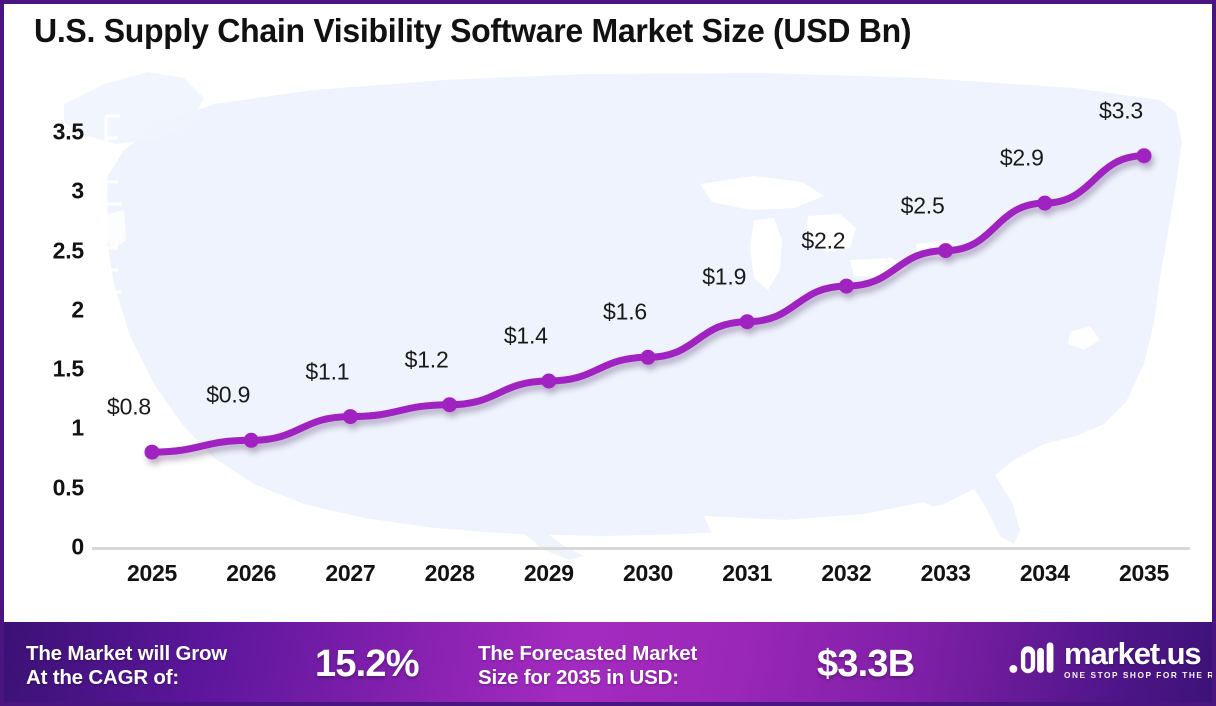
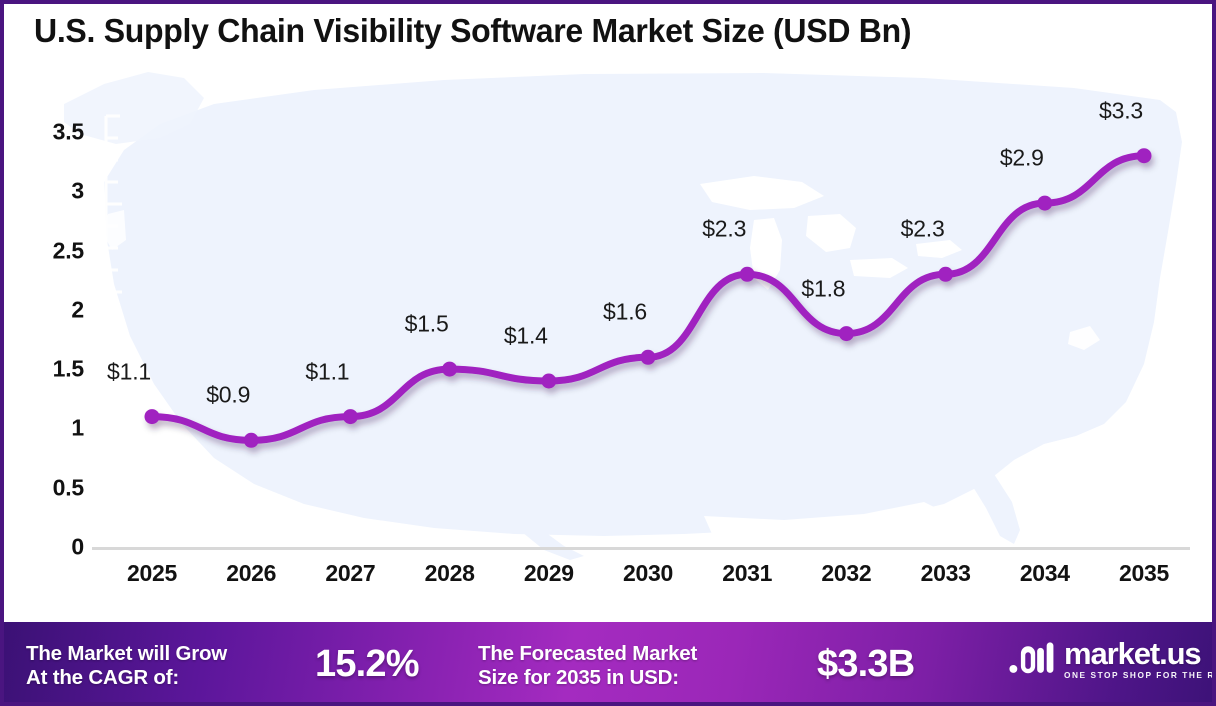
2025: $0.8 -> $1.1
2028: $1.2 -> $1.5
2031: $1.9 -> $2.3
2032: $2.2 -> $1.8
2033: $2.5 -> $2.3
